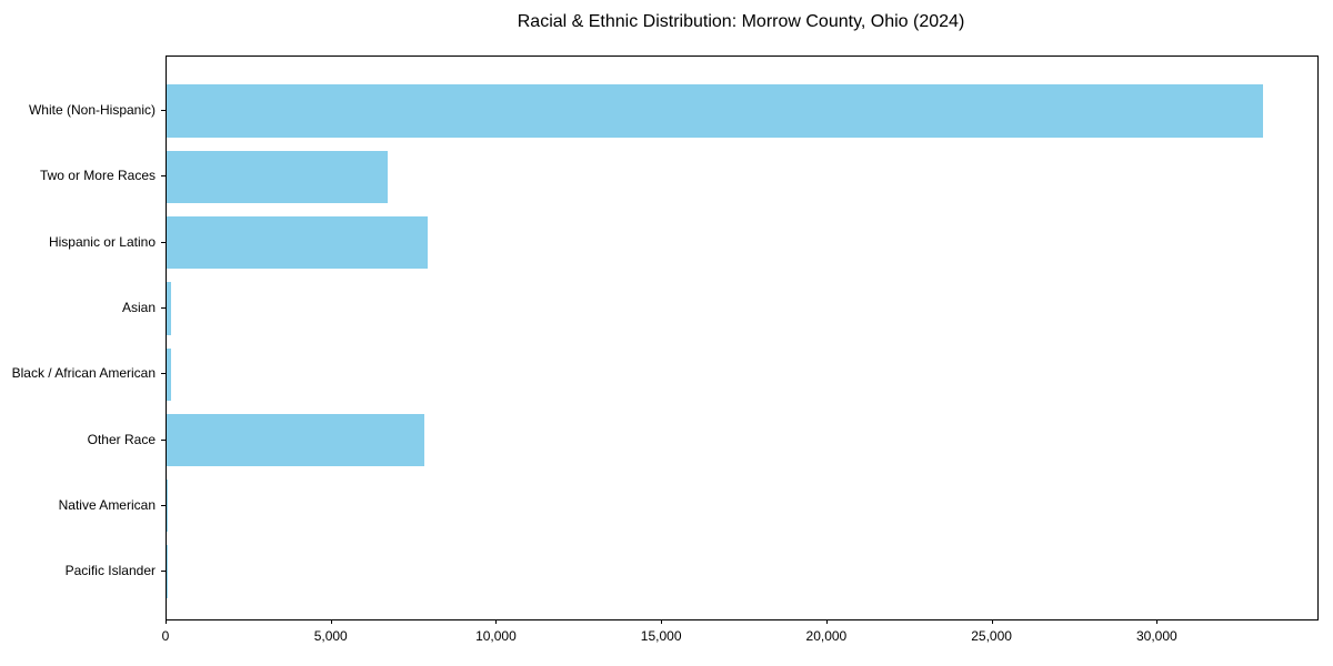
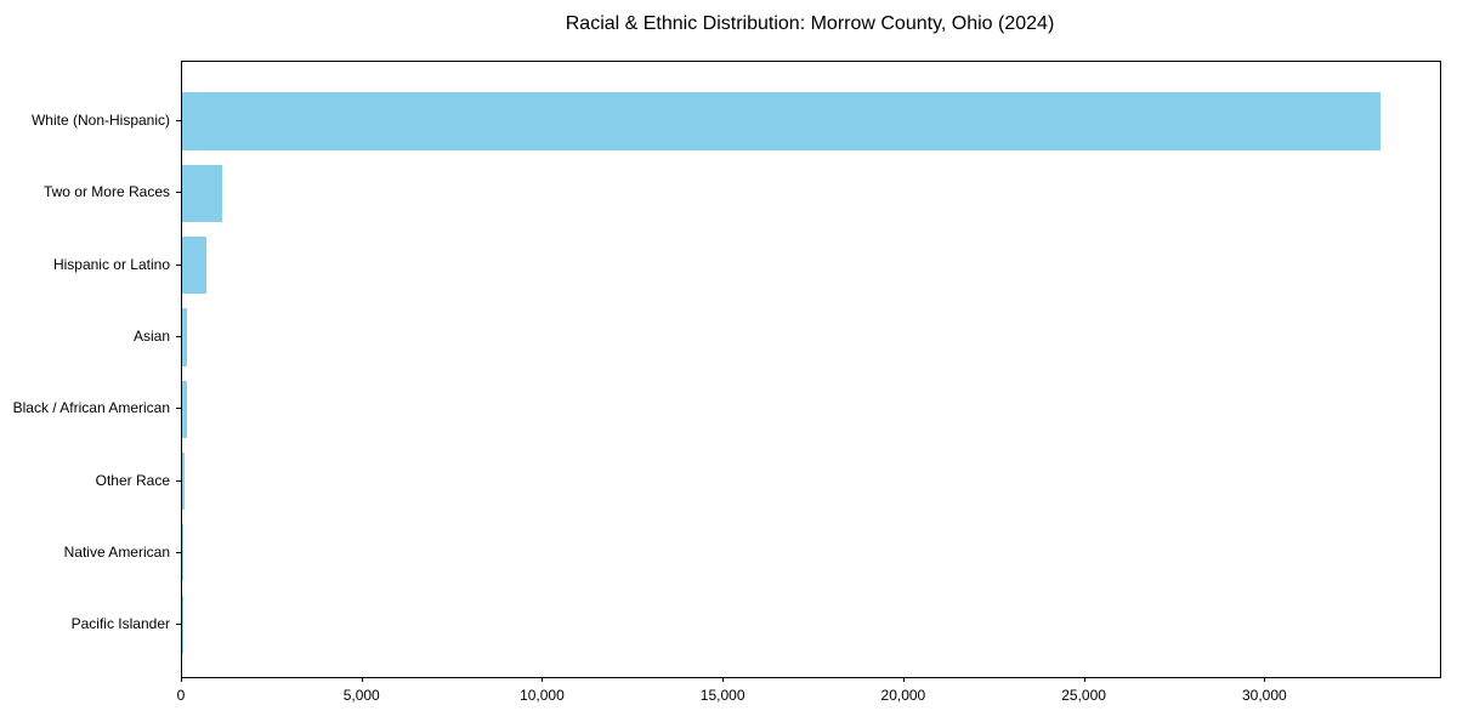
Two or More Races: 6700 -> 1100
Hispanic or Latino: 7900 -> 700
Other Race: 7800 -> 100
